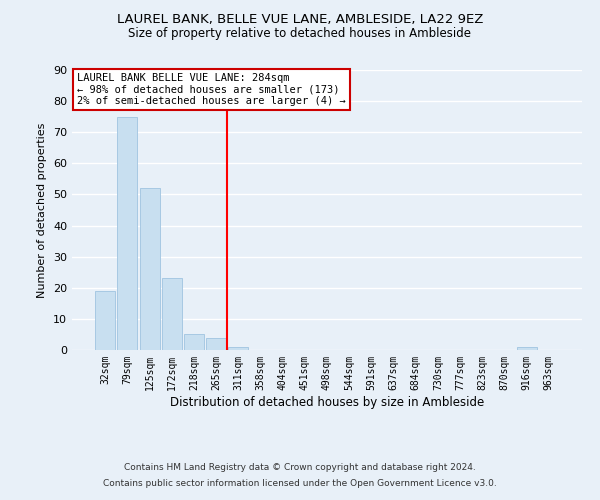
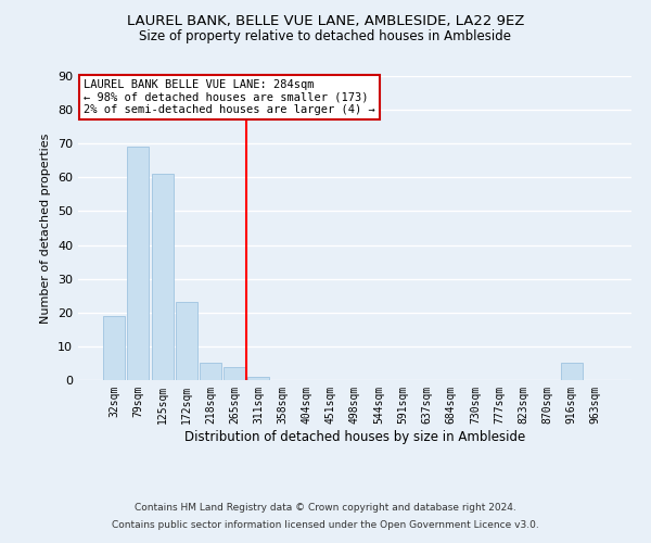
79sqm: 75 -> 69
125sqm: 52 -> 61
916sqm: 1 -> 5
